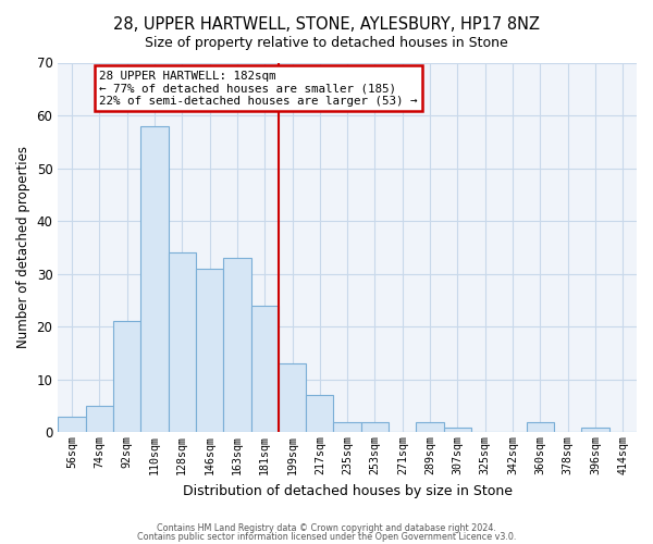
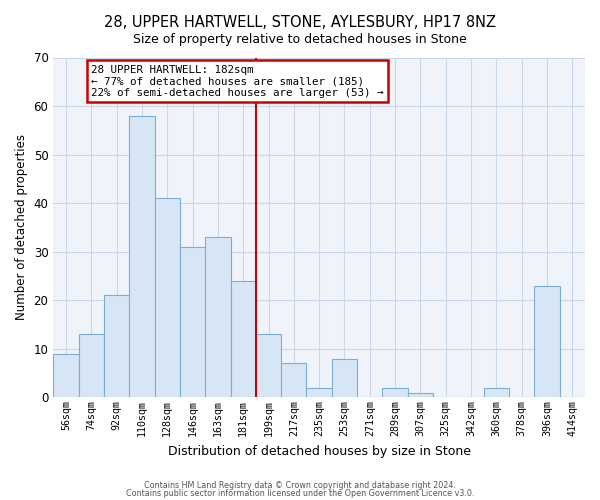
56sqm: 3 -> 9
74sqm: 5 -> 13
128sqm: 34 -> 41
253sqm: 2 -> 8
396sqm: 1 -> 23
